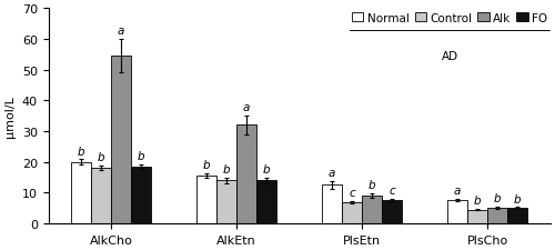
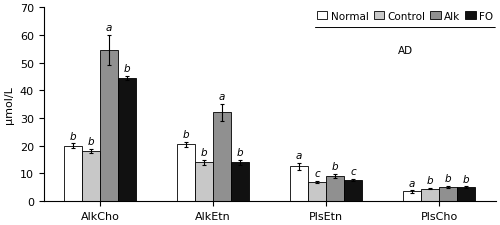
FO/AlkCho: 18.5 -> 44.5
Normal/AlkEtn: 15.5 -> 20.5
Normal/PlsCho: 7.5 -> 3.5
